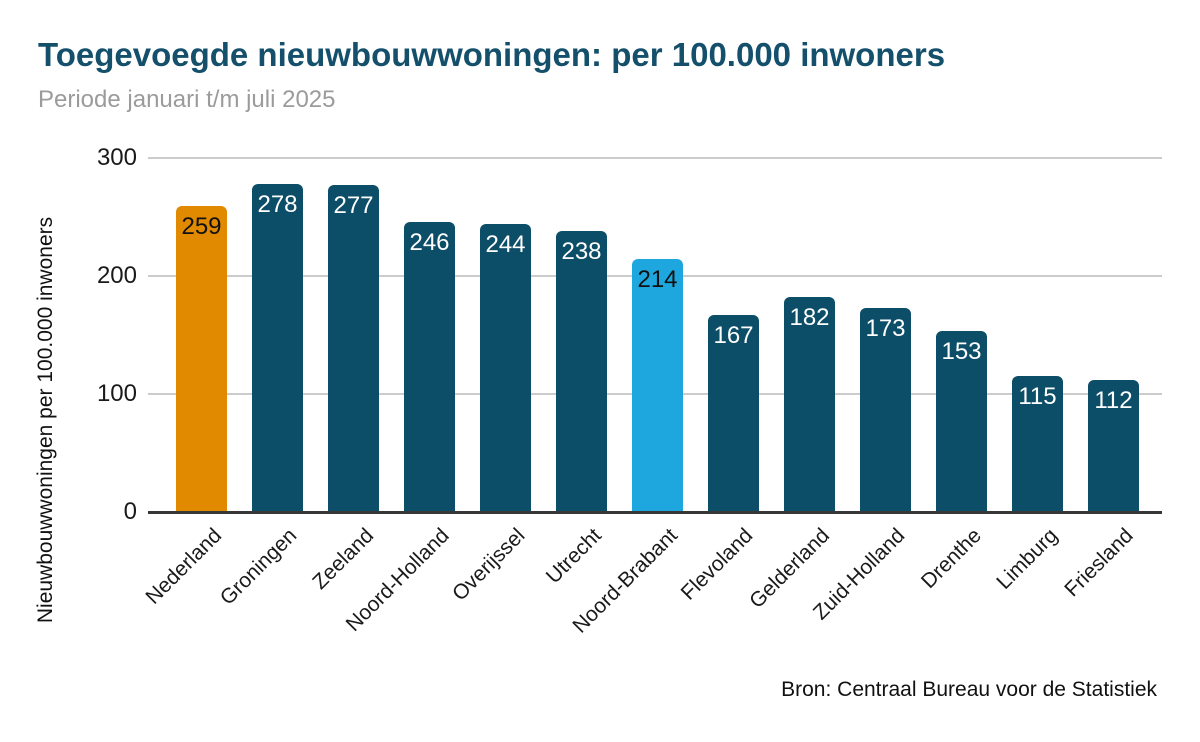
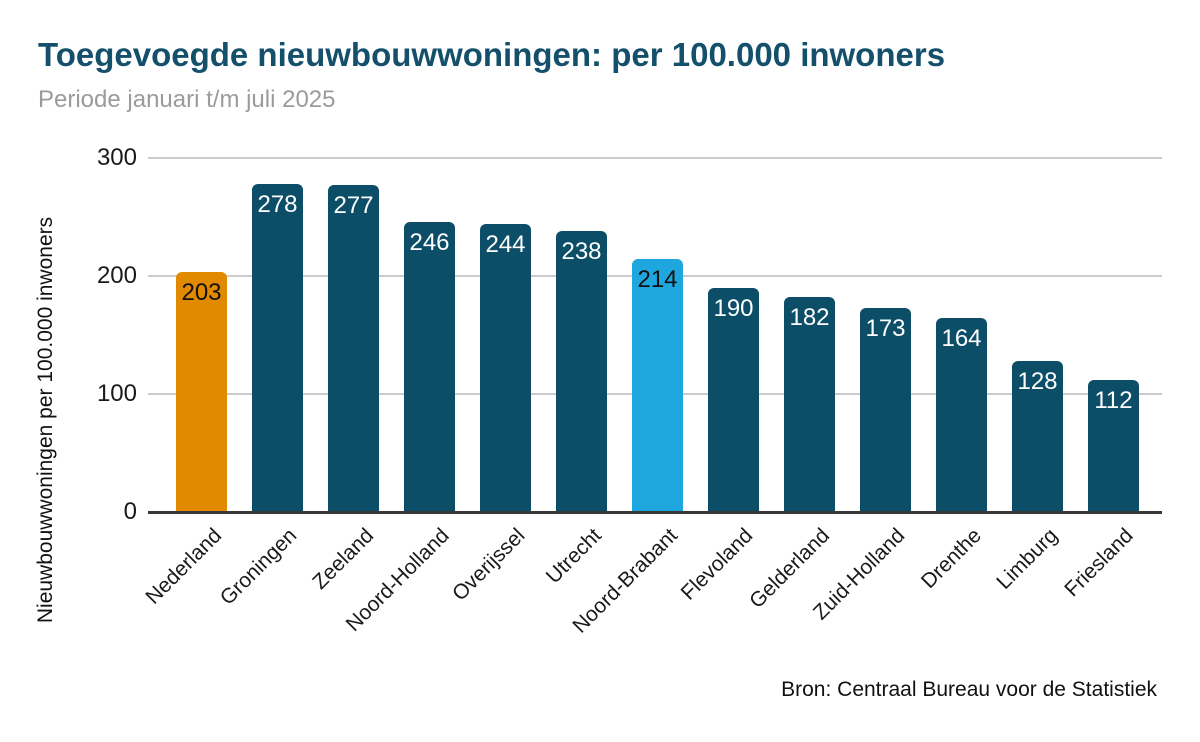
Nederland: 259 -> 203
Flevoland: 167 -> 190
Drenthe: 153 -> 164
Limburg: 115 -> 128
